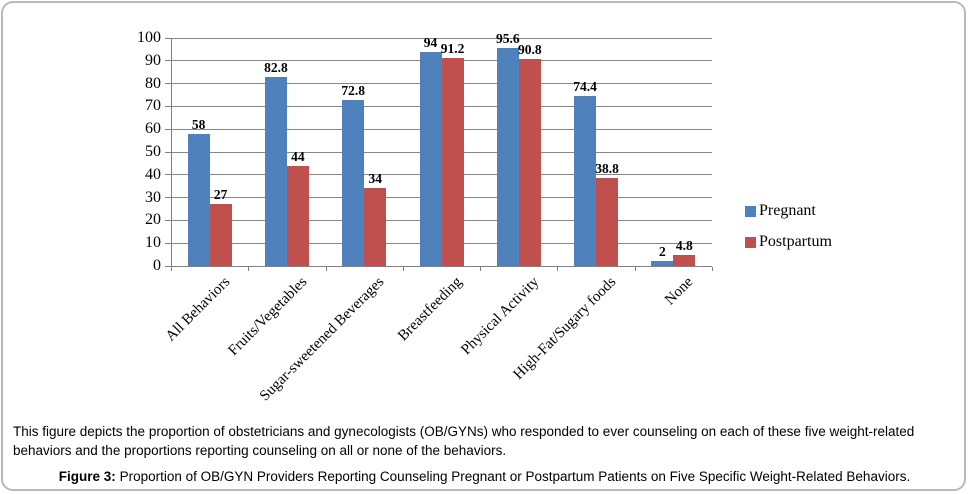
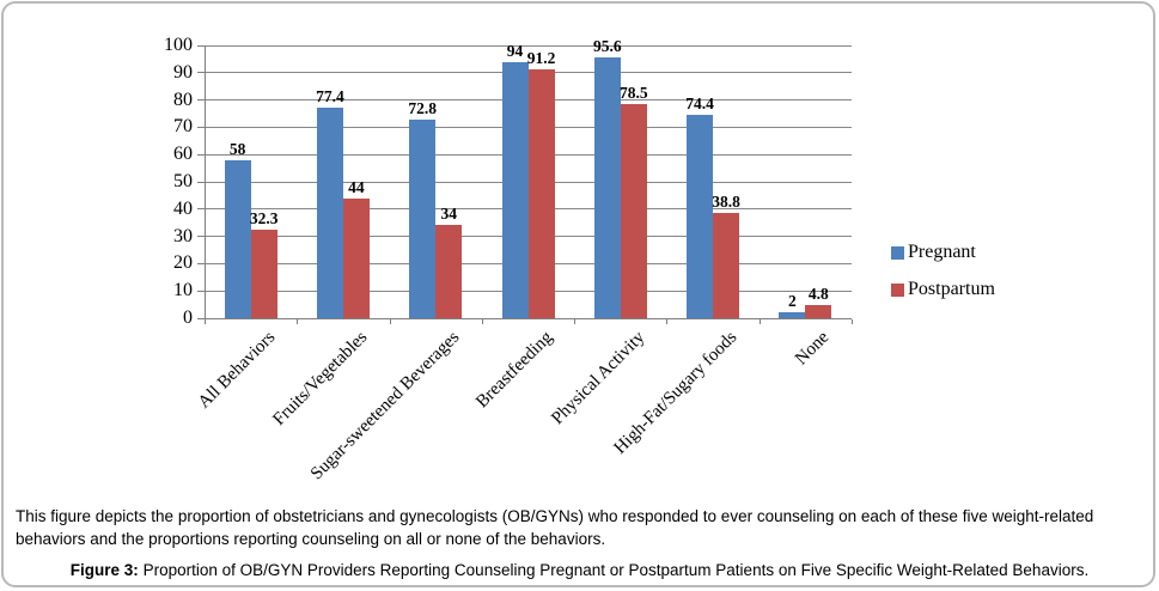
Postpartum/All Behaviors: 27 -> 32.3
Pregnant/Fruits/Vegetables: 82.8 -> 77.4
Postpartum/Physical Activity: 90.8 -> 78.5
